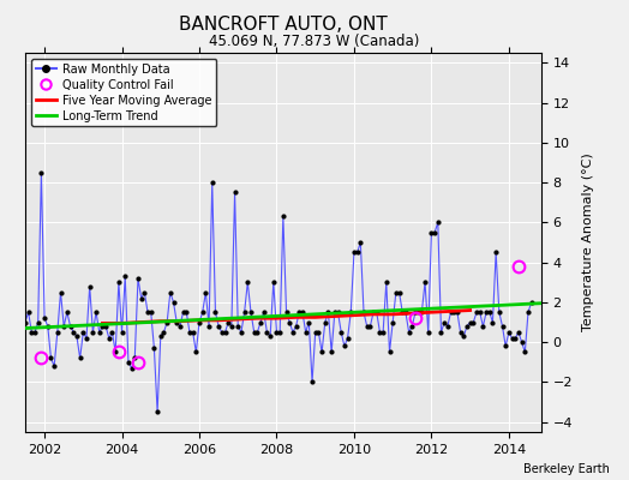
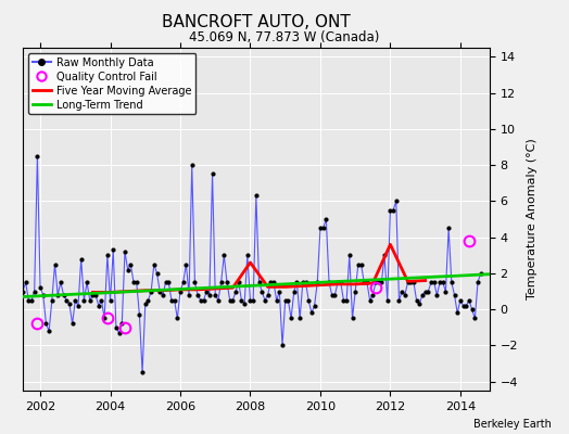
Five Year Moving Average/2008: 1.2 -> 2.6
Five Year Moving Average/2012: 1.5 -> 3.6
